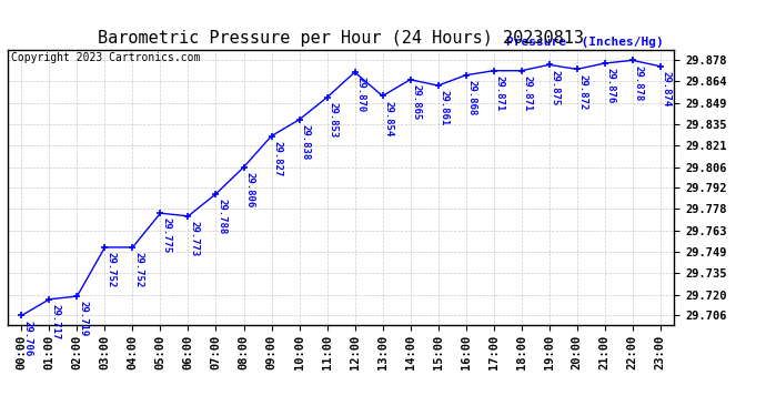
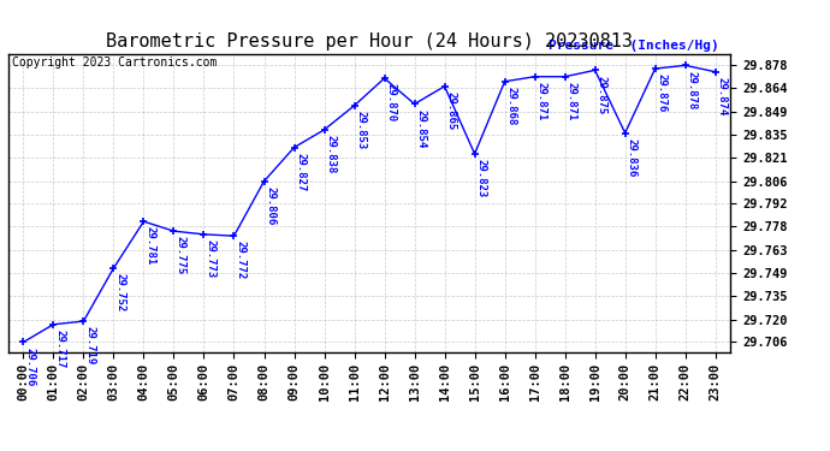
04:00: 29.752 -> 29.781
07:00: 29.788 -> 29.772
15:00: 29.861 -> 29.823
20:00: 29.872 -> 29.836
